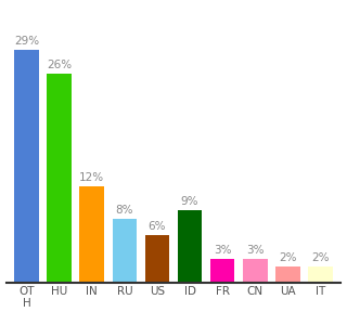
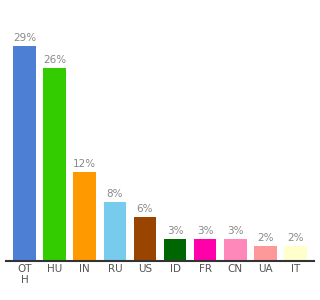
ID: 9% -> 3%
